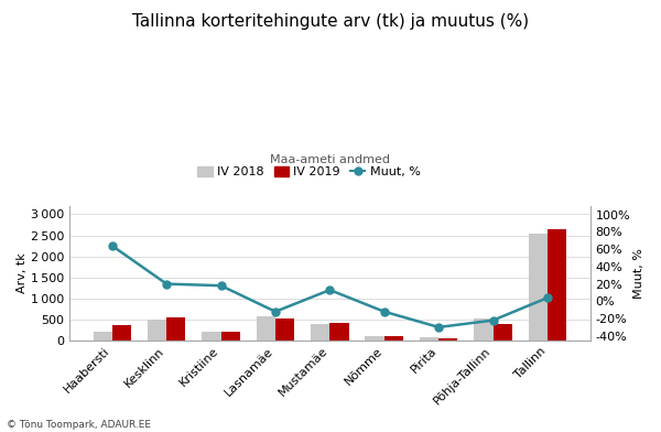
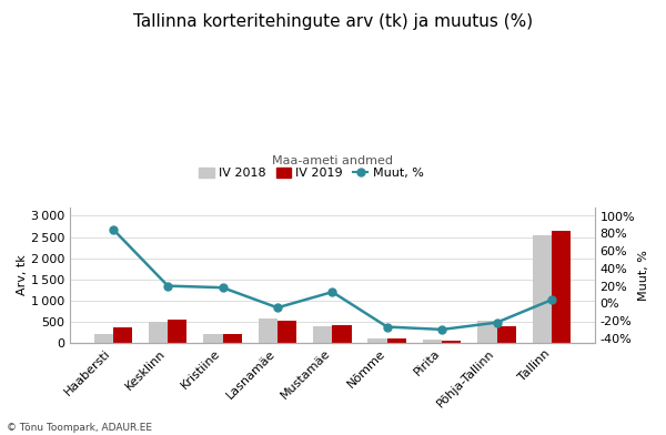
Muut, %/Haabersti: 64% -> 85%
Muut, %/Lasnamäe: -12% -> -5%
Muut, %/Nõmme: -12% -> -27%
